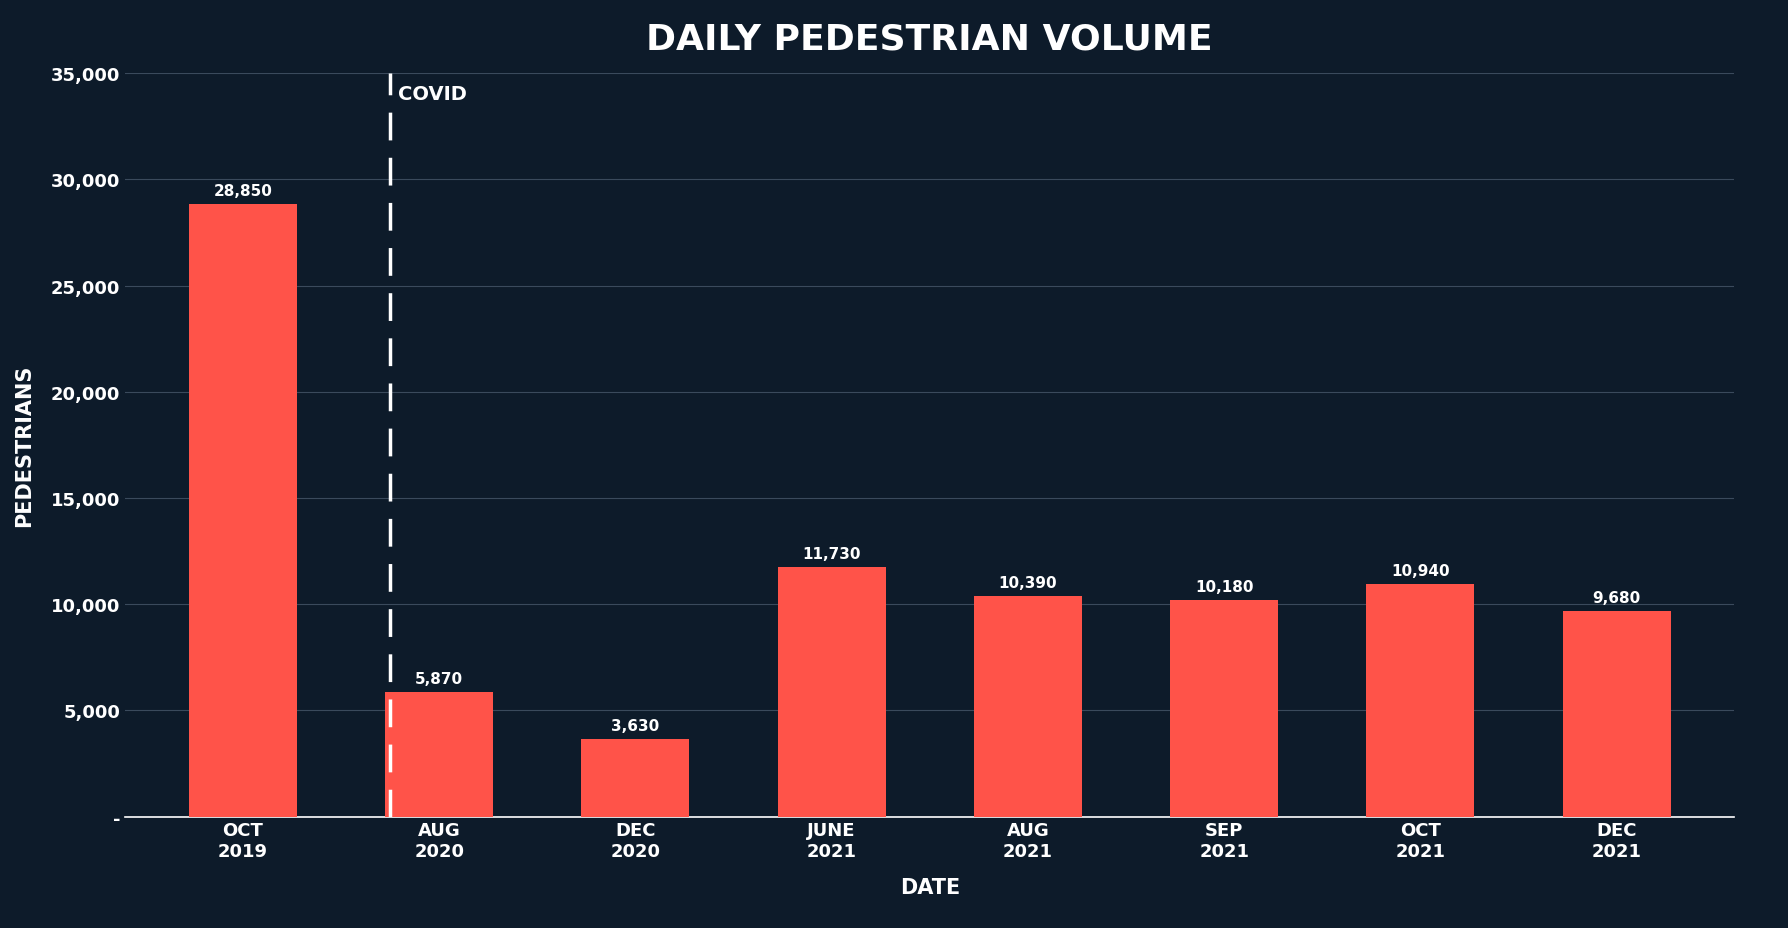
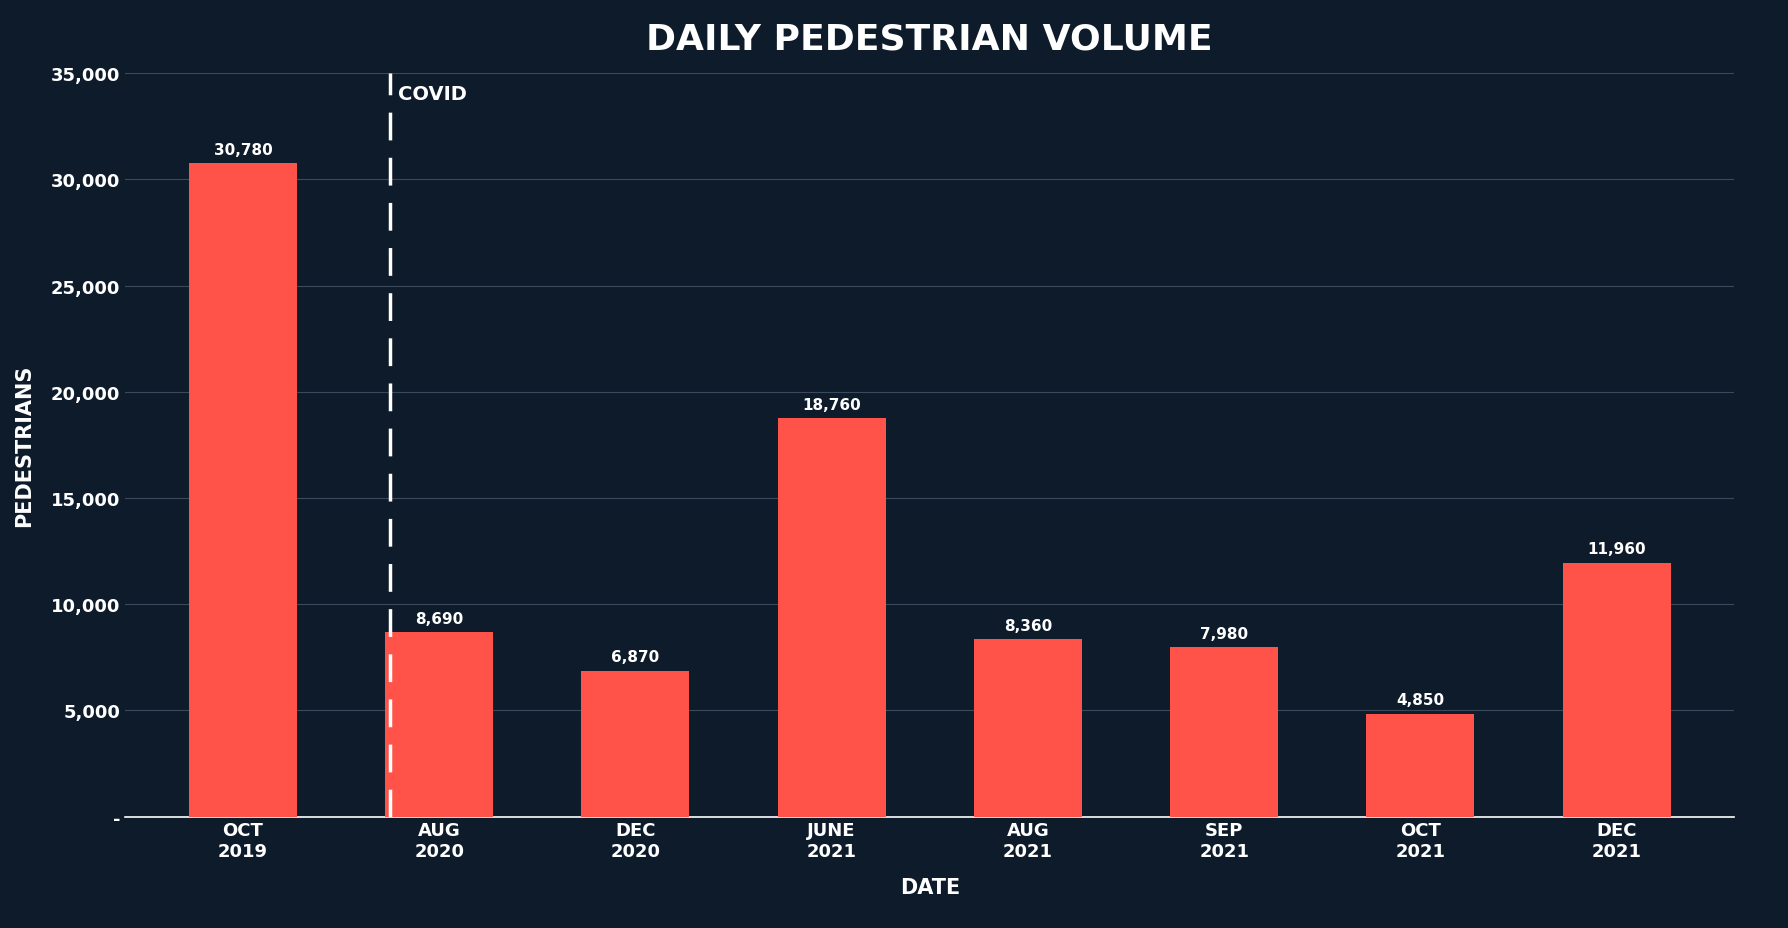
OCT 2019: 28,850 -> 30,780
AUG 2020: 5,870 -> 8,690
DEC 2020: 3,630 -> 6,870
JUNE 2021: 11,730 -> 18,760
AUG 2021: 10,390 -> 8,360
SEP 2021: 10,180 -> 7,980
OCT 2021: 10,940 -> 4,850
DEC 2021: 9,680 -> 11,960
